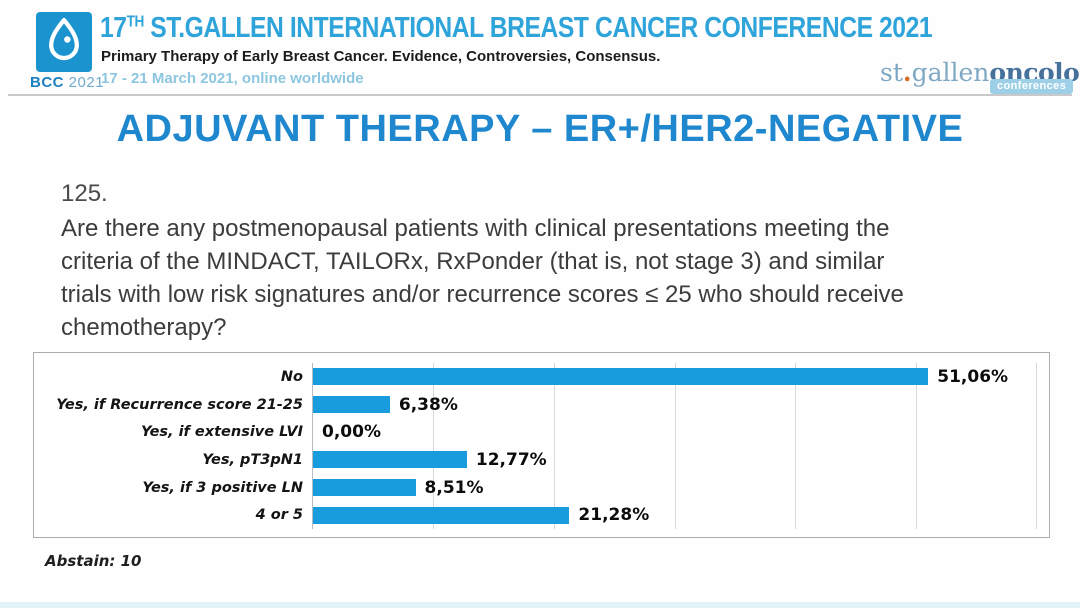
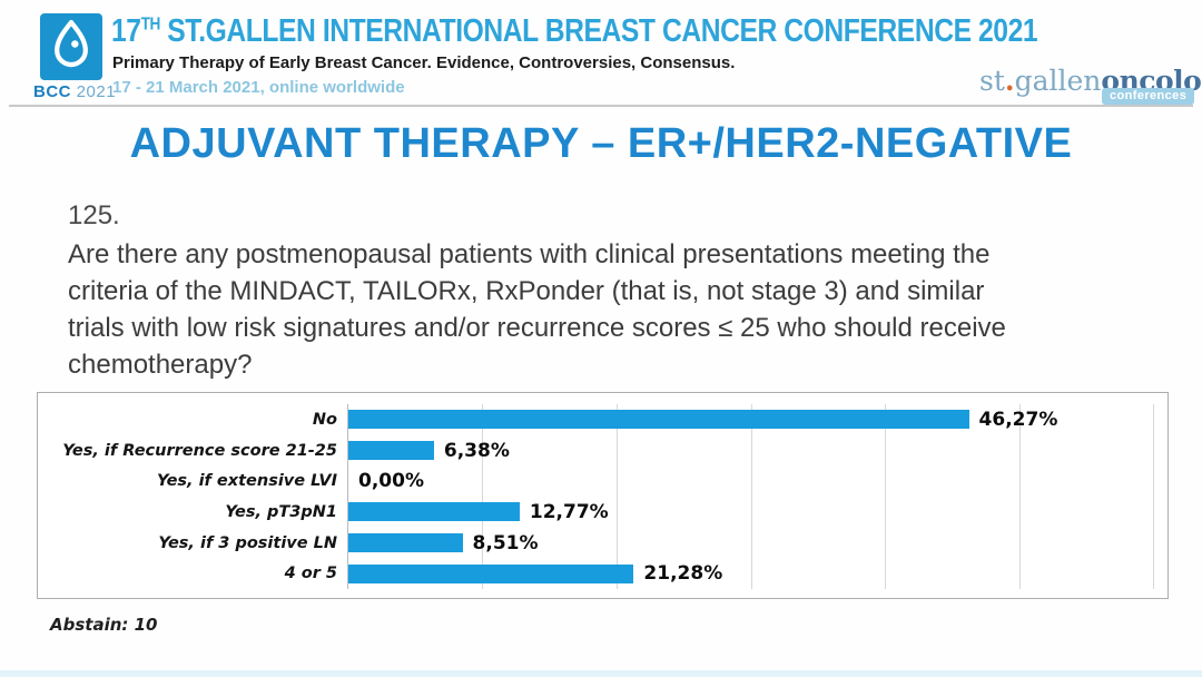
No: 51,06% -> 46,27%
